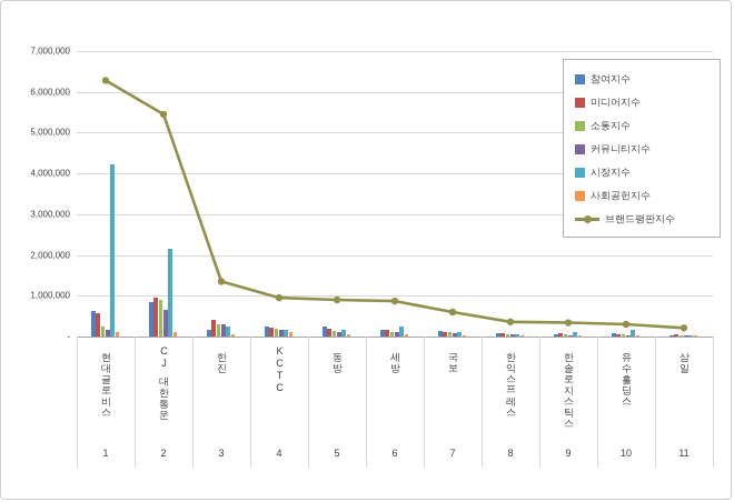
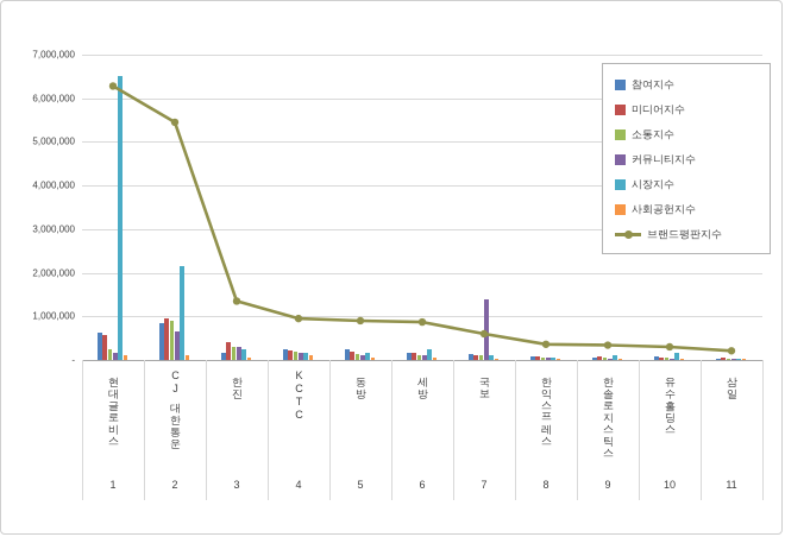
시장지수/현대글로비스: 4200000 -> 6500000
커뮤니티지수/국보: 100000 -> 1400000
